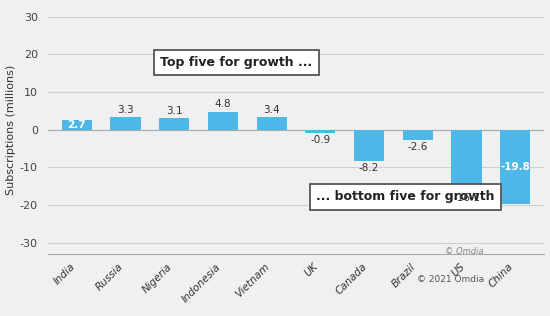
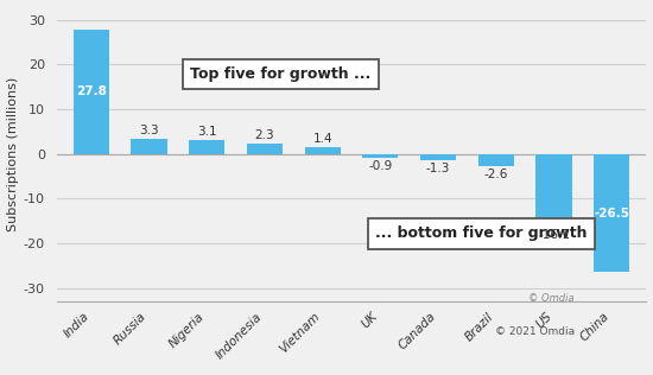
India: 2.7 -> 27.8
Indonesia: 4.8 -> 2.3
Vietnam: 3.4 -> 1.4
Canada: -8.2 -> -1.3
China: -19.8 -> -26.5
